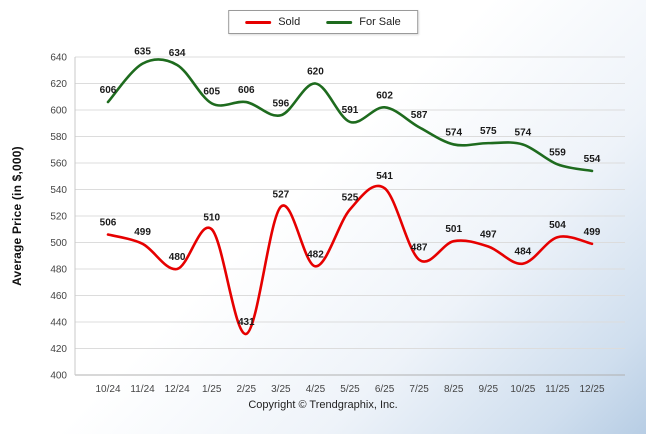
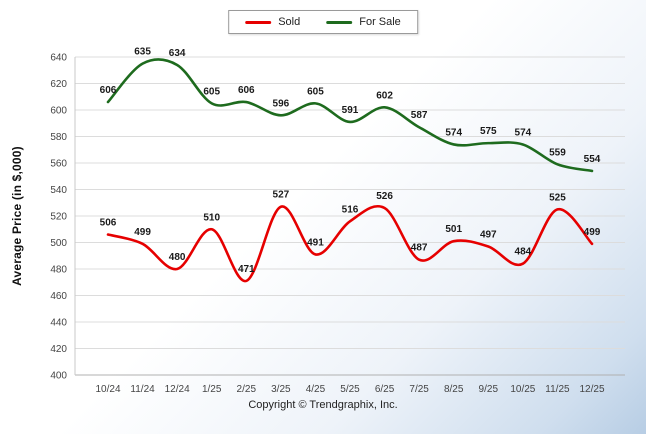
Sold/2/25: 431 -> 471
Sold/4/25: 482 -> 491
For Sale/4/25: 620 -> 605
Sold/5/25: 525 -> 516
Sold/6/25: 541 -> 526
Sold/11/25: 504 -> 525
